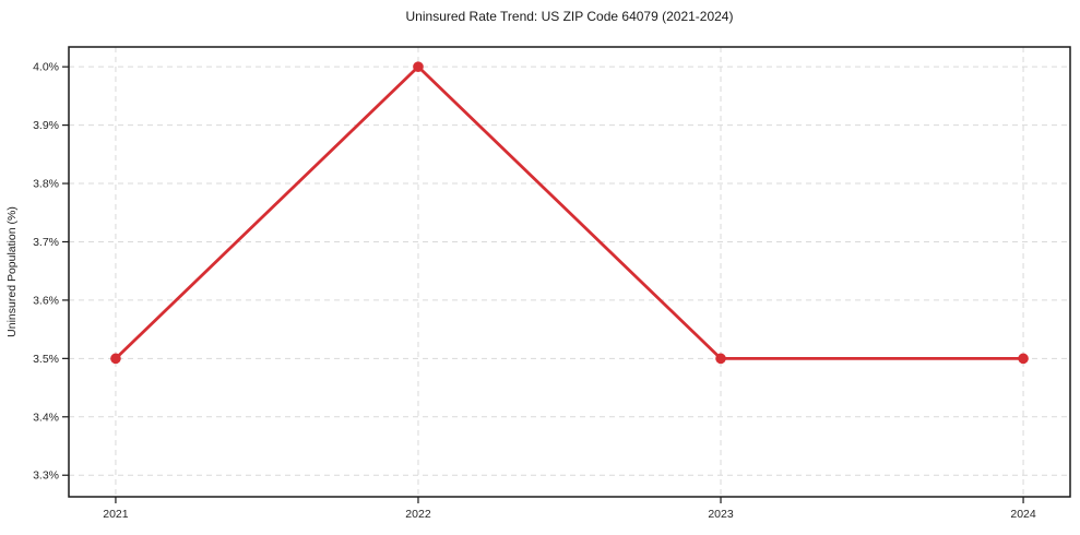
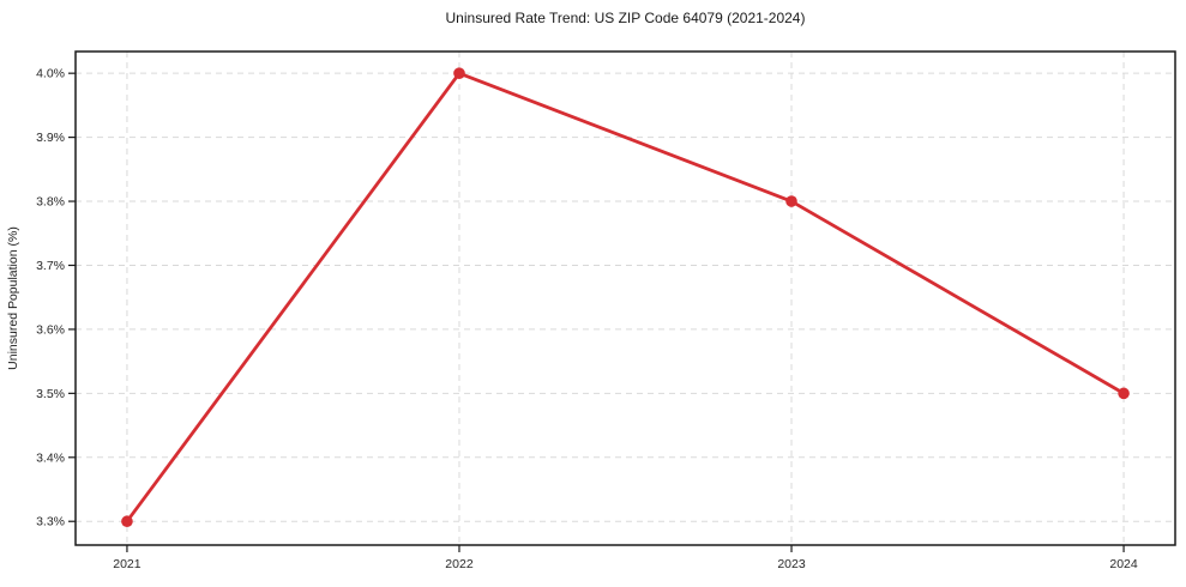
2021: 3.5% -> 3.3%
2023: 3.5% -> 3.8%
